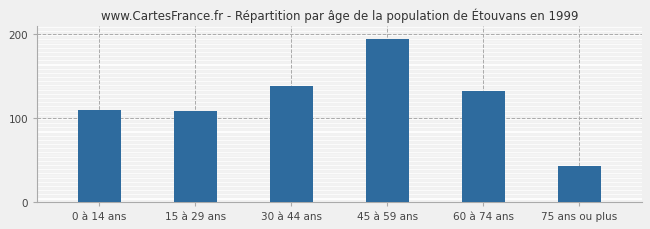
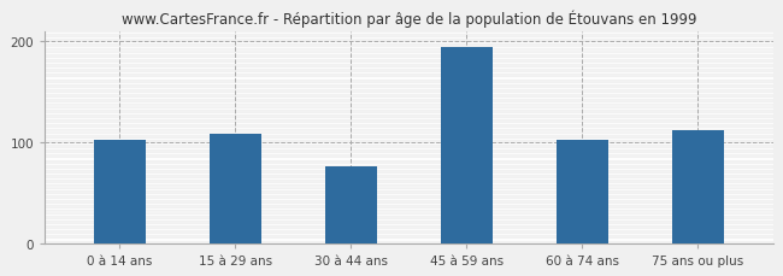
0 à 14 ans: 110 -> 102
30 à 44 ans: 138 -> 76
60 à 74 ans: 132 -> 102
75 ans ou plus: 42 -> 112
